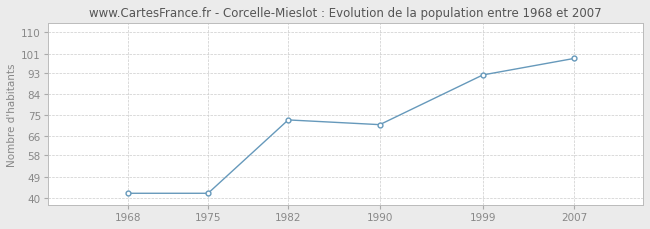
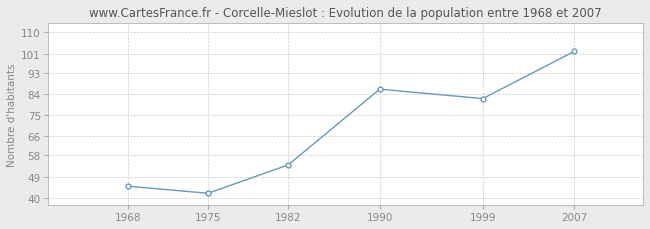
1968: 42 -> 45
1982: 73 -> 54
1990: 71 -> 86
1999: 92 -> 82
2007: 99 -> 102
